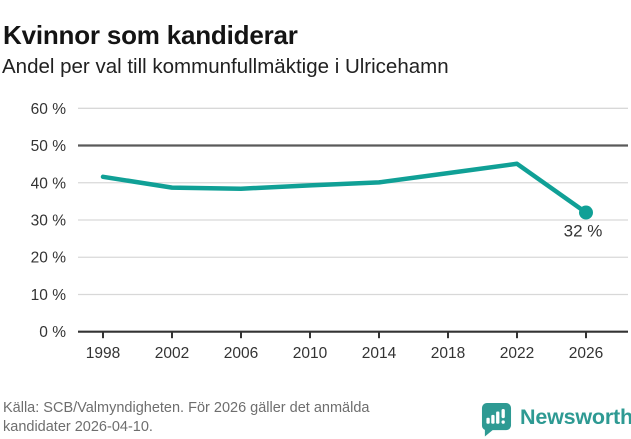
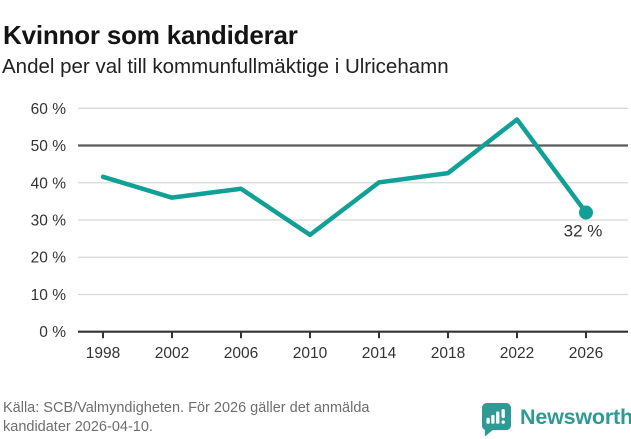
2002: 39% -> 36%
2010: 39% -> 26%
2022: 45% -> 57%
